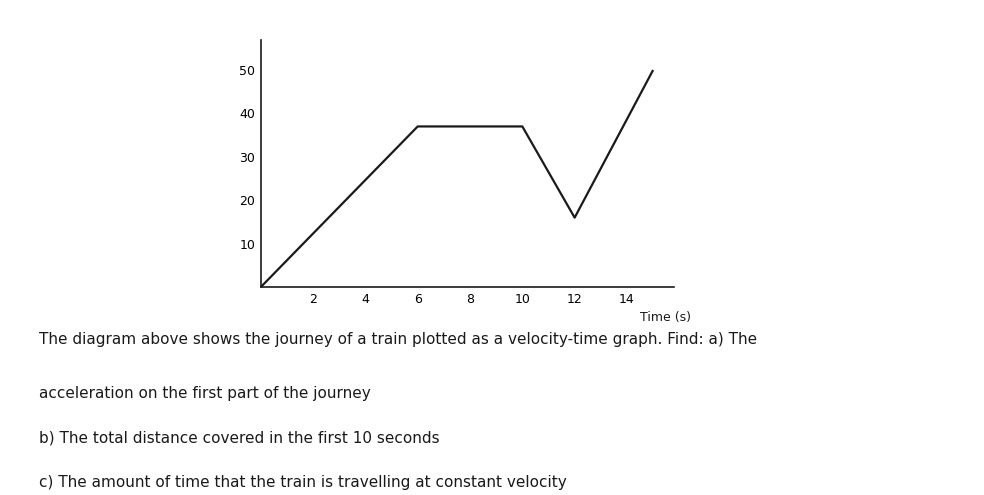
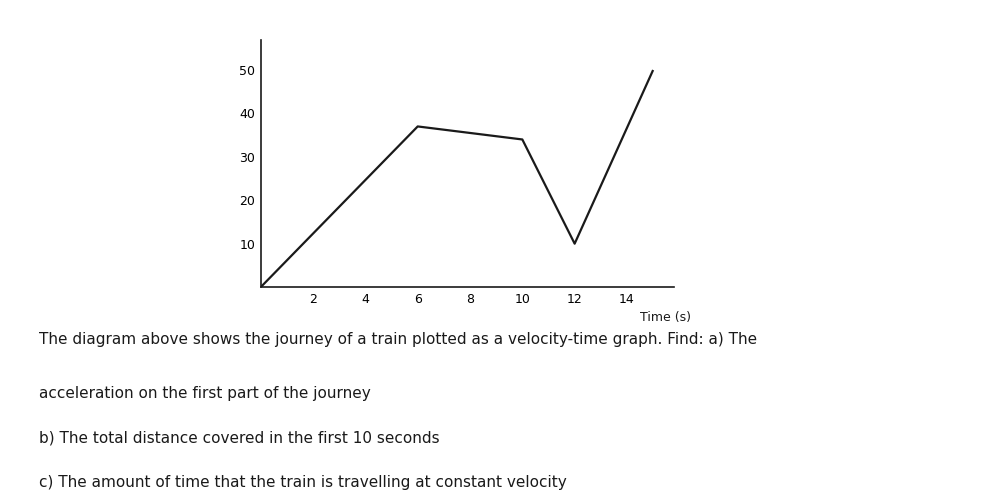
10: 37 -> 34
12: 16 -> 10
